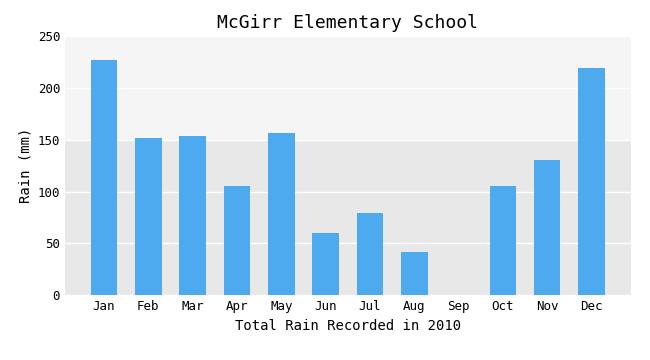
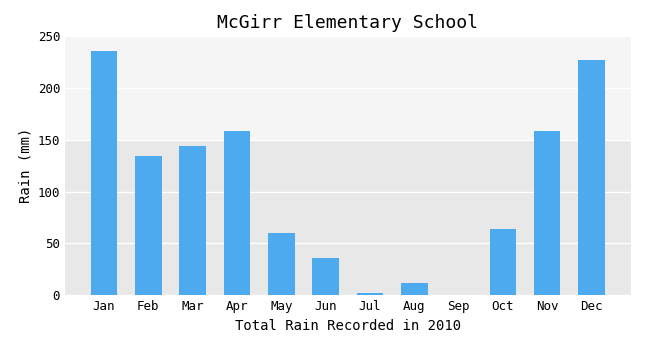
Jan: 227 -> 236
Feb: 152 -> 134
Mar: 154 -> 144
Apr: 105 -> 158
May: 156 -> 60
Jun: 60 -> 36
Jul: 79 -> 2
Aug: 42 -> 12
Oct: 105 -> 64
Nov: 130 -> 158
Dec: 219 -> 227
